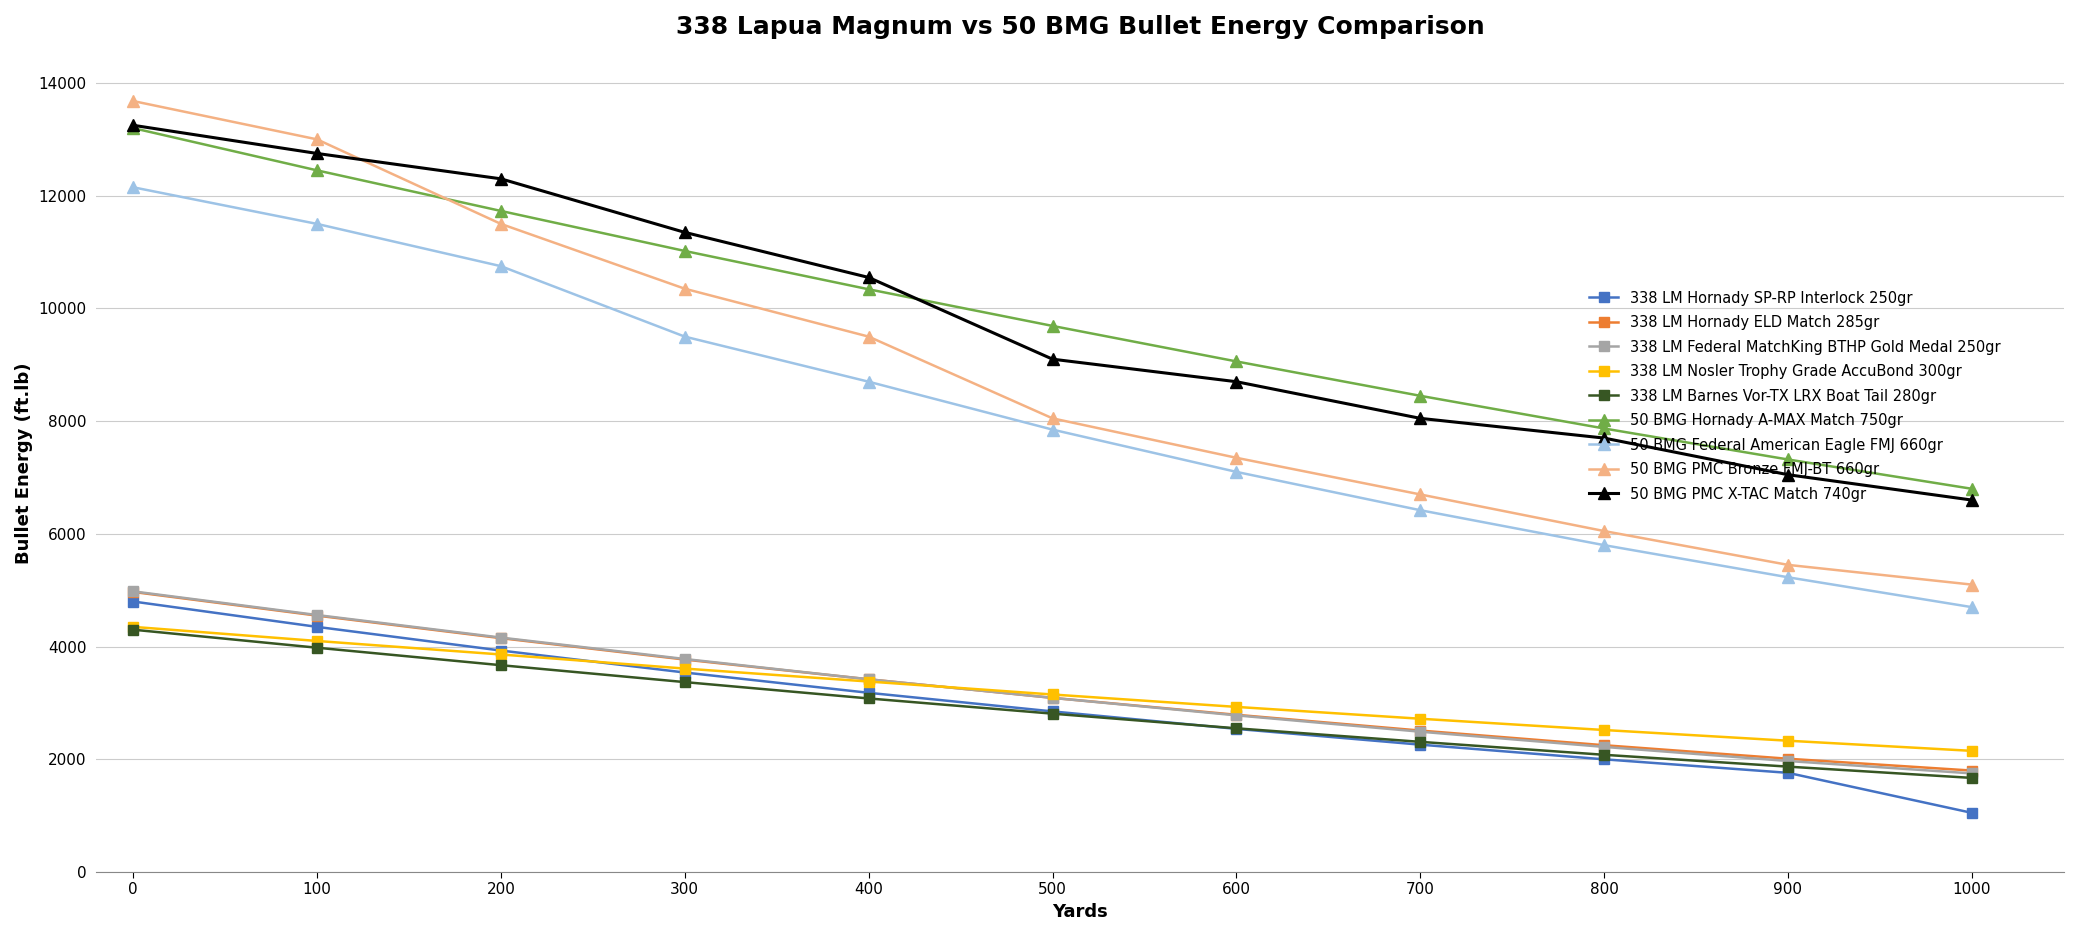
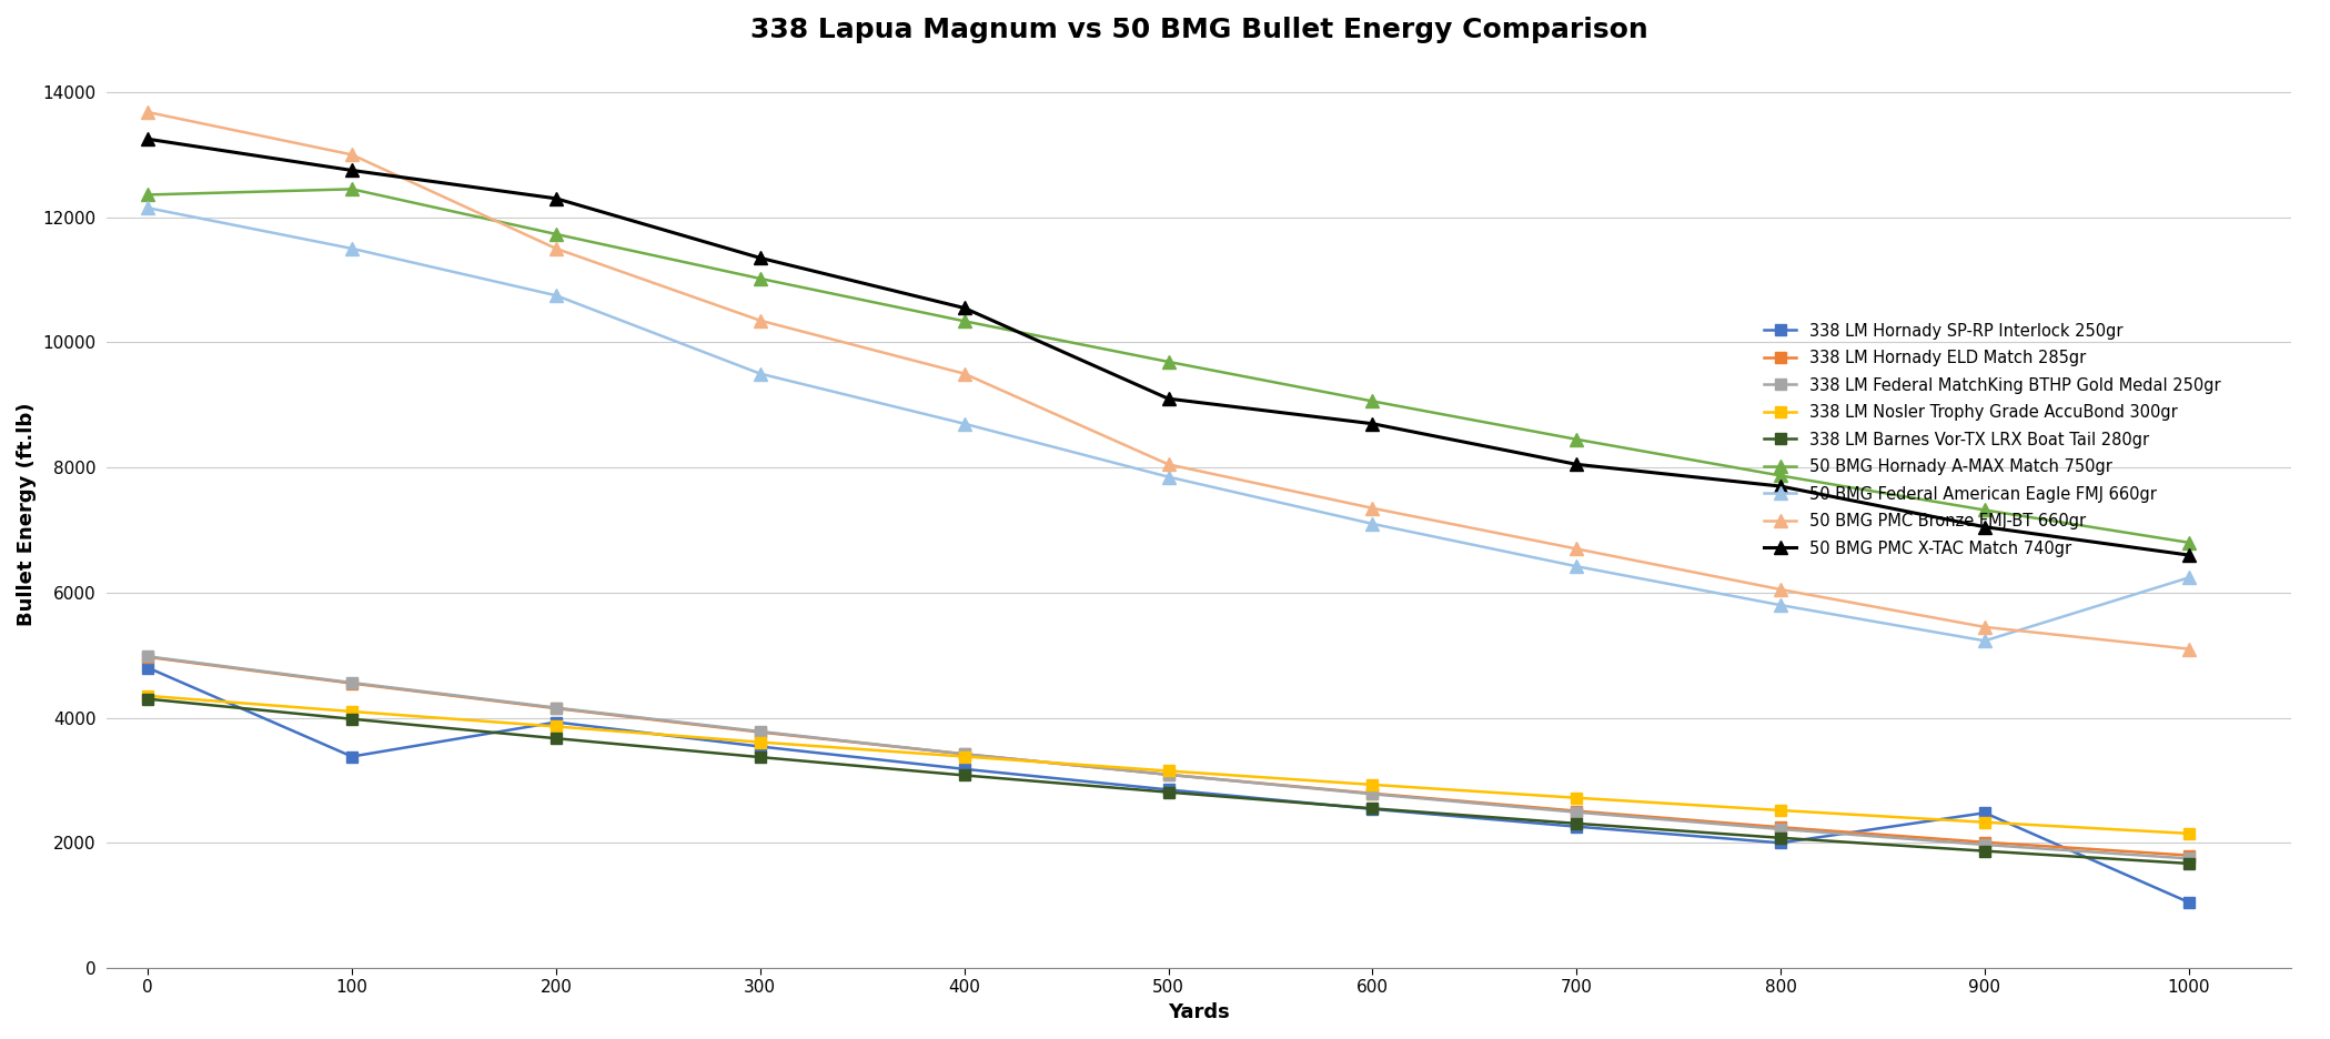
50 BMG Hornady A-MAX Match 750gr/0: 13200 -> 12360
338 LM Hornady SP-RP Interlock 250gr/100: 4350 -> 3380
338 LM Hornady SP-RP Interlock 250gr/900: 1760 -> 2480
50 BMG Federal American Eagle FMJ 660gr/1000: 4700 -> 6240
